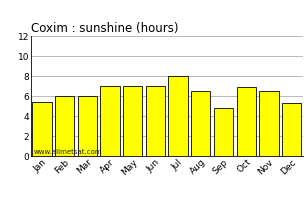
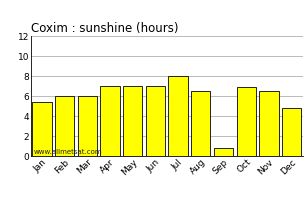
Sep: 4.8 -> 0.8
Dec: 5.3 -> 4.8
